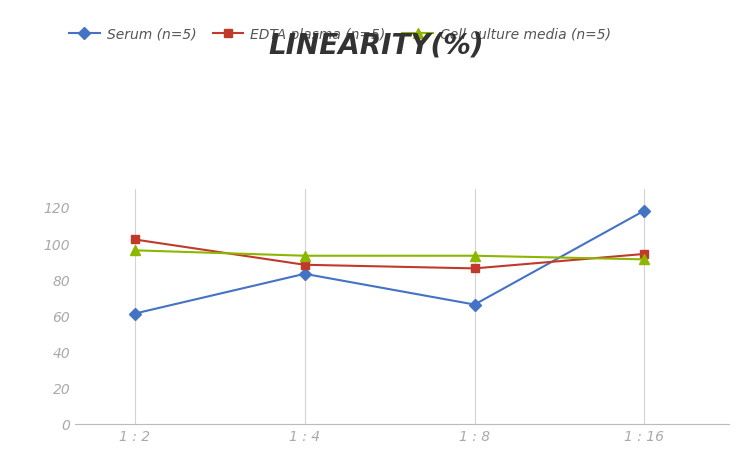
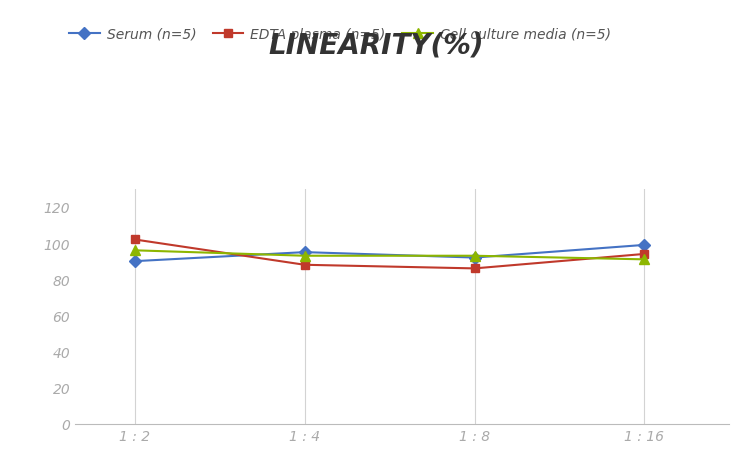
Serum (n=5)/1 : 2: 61 -> 90
Serum (n=5)/1 : 4: 83 -> 95
Serum (n=5)/1 : 8: 66 -> 92
Serum (n=5)/1 : 16: 118 -> 99
